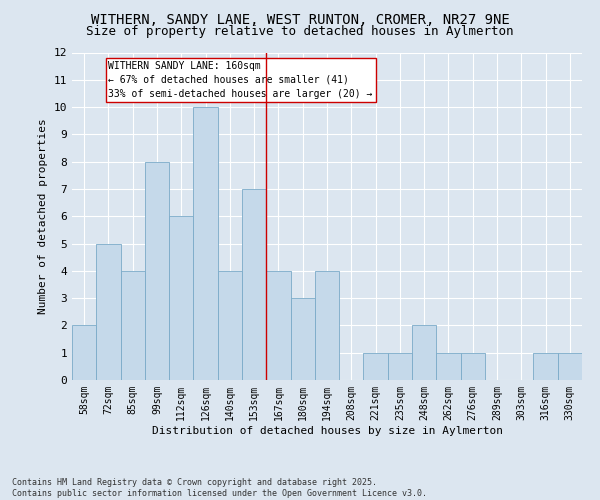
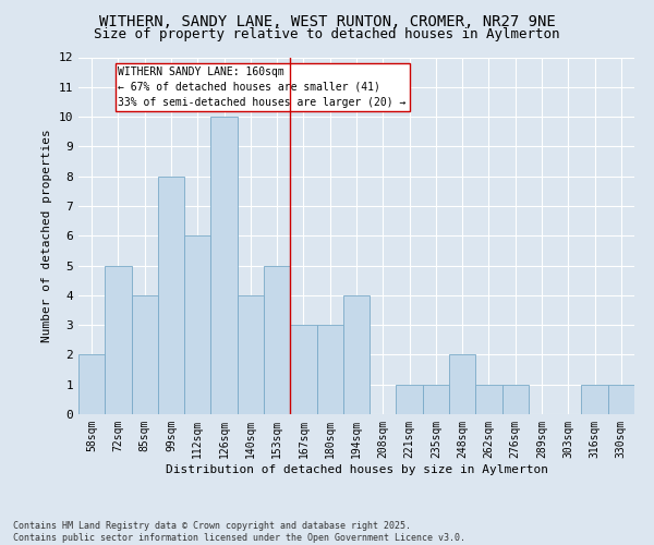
153sqm: 7 -> 5
167sqm: 4 -> 3
